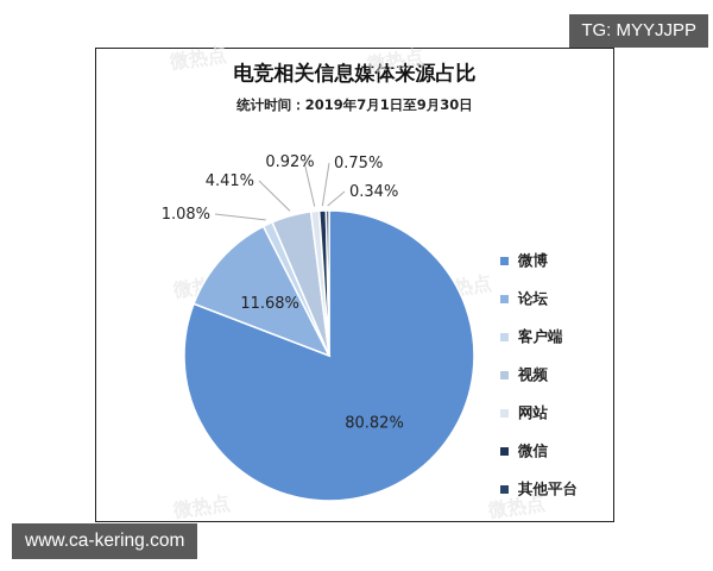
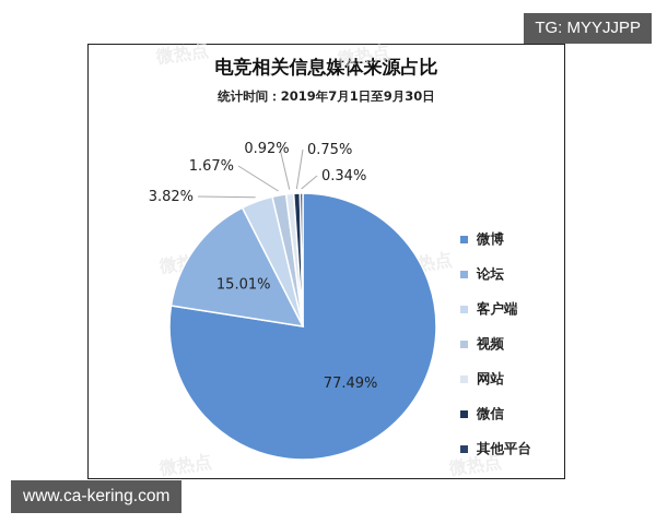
微博: 80.82% -> 77.49%
论坛: 11.68% -> 15.01%
客户端: 1.08% -> 3.82%
视频: 4.41% -> 1.67%
